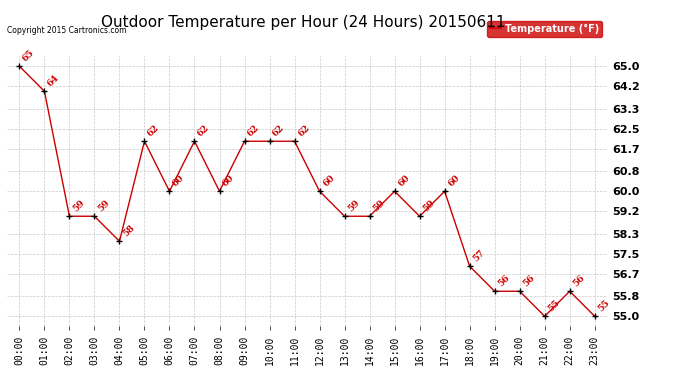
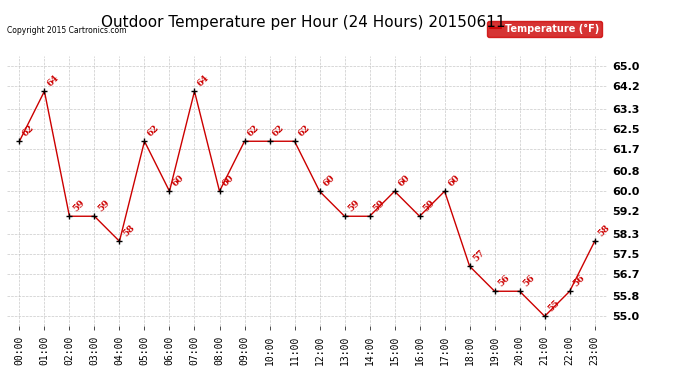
00:00: 65 -> 62
07:00: 62 -> 64
23:00: 55 -> 58
